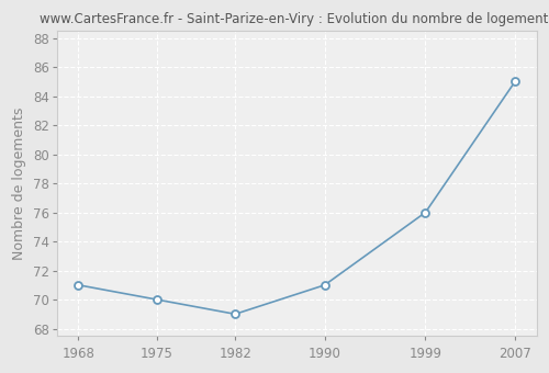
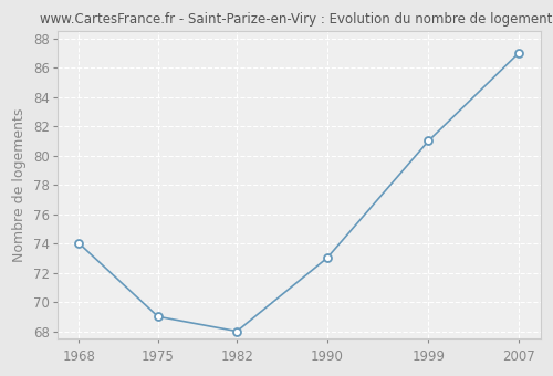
1968: 71 -> 74
1975: 70 -> 69
1982: 69 -> 68
1990: 71 -> 73
1999: 76 -> 81
2007: 85 -> 87
